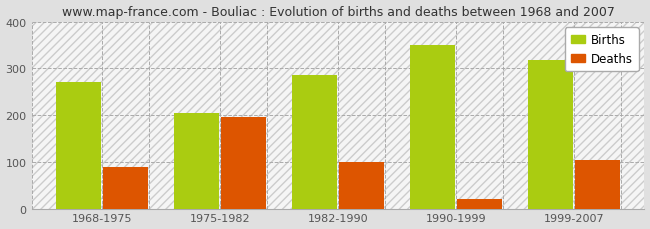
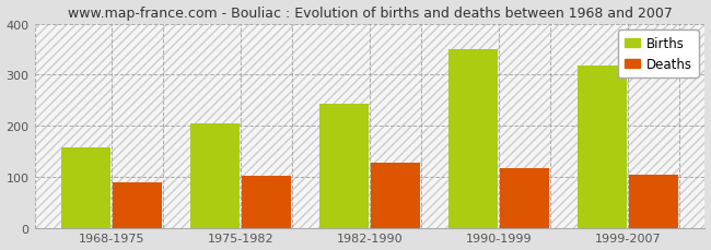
Births/1968-1975: 270 -> 157
Deaths/1975-1982: 195 -> 101
Births/1982-1990: 285 -> 242
Deaths/1982-1990: 100 -> 127
Deaths/1990-1999: 20 -> 116
